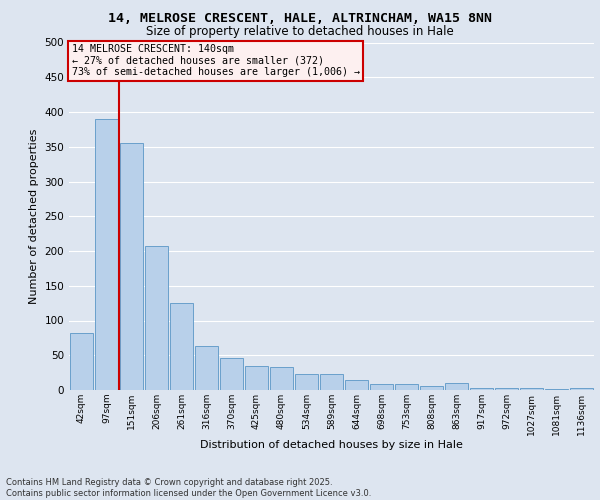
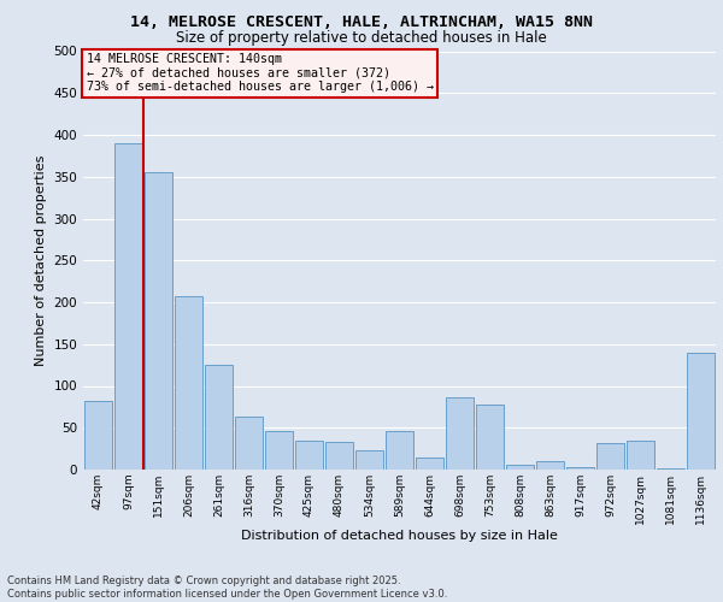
589sqm: 23 -> 46
698sqm: 8 -> 86
753sqm: 9 -> 78
972sqm: 3 -> 32
1027sqm: 3 -> 34
1136sqm: 3 -> 140
